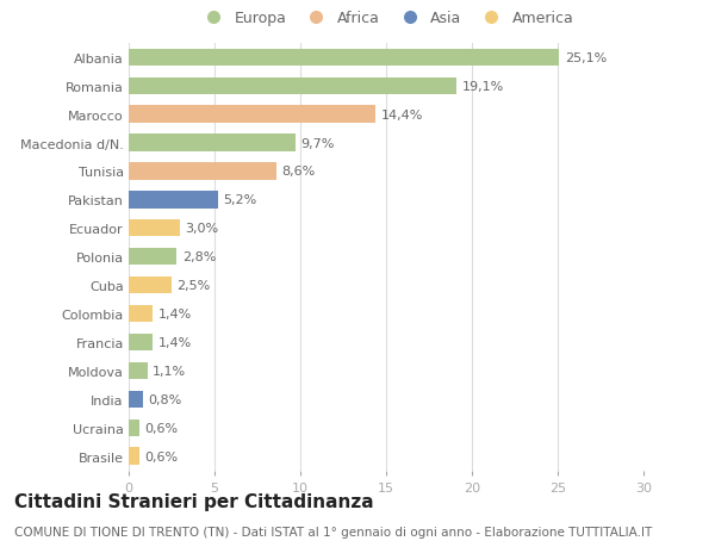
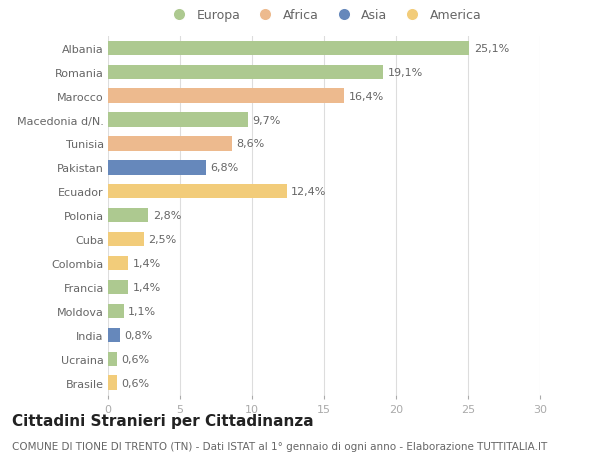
Marocco: 14,4% -> 16,4%
Pakistan: 5,2% -> 6,8%
Ecuador: 3,0% -> 12,4%
